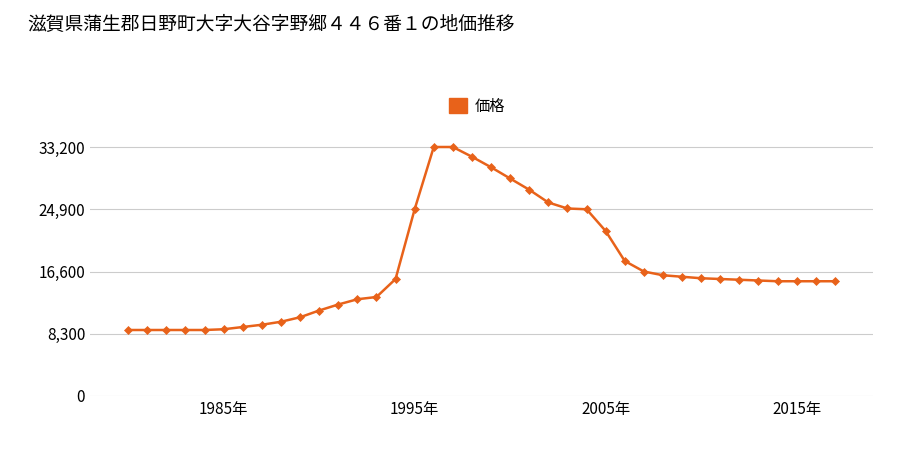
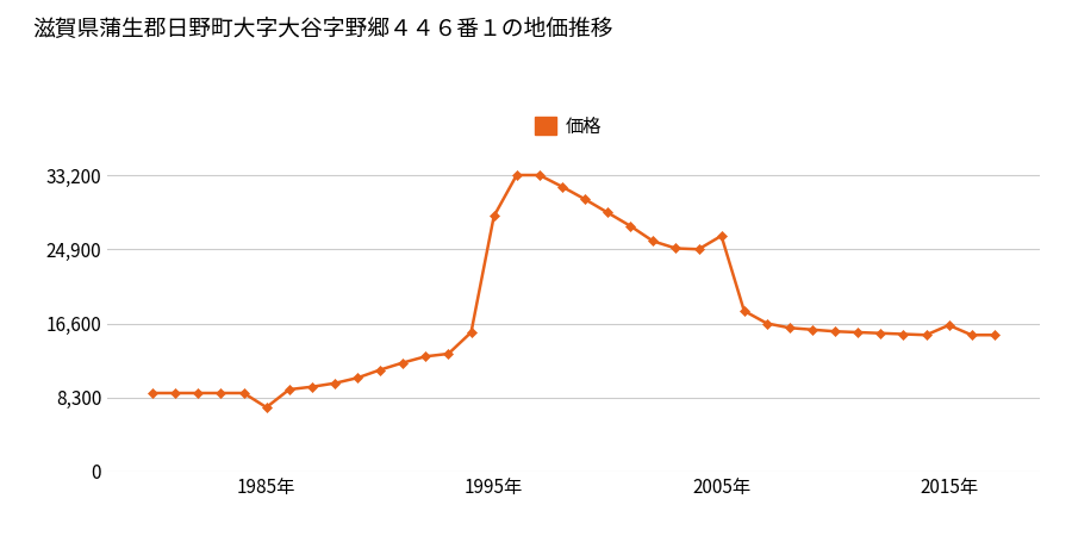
1985年: 8,900 -> 7,200
1995年: 24,900 -> 28,600
2005年: 22,000 -> 26,400
2015年: 15,300 -> 16,400
